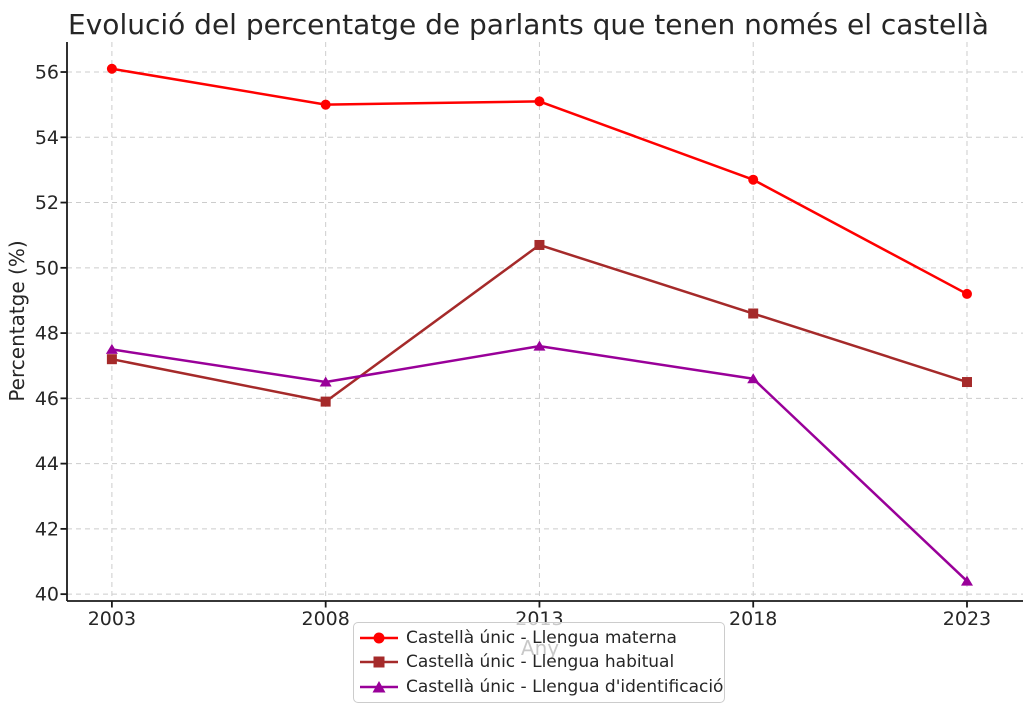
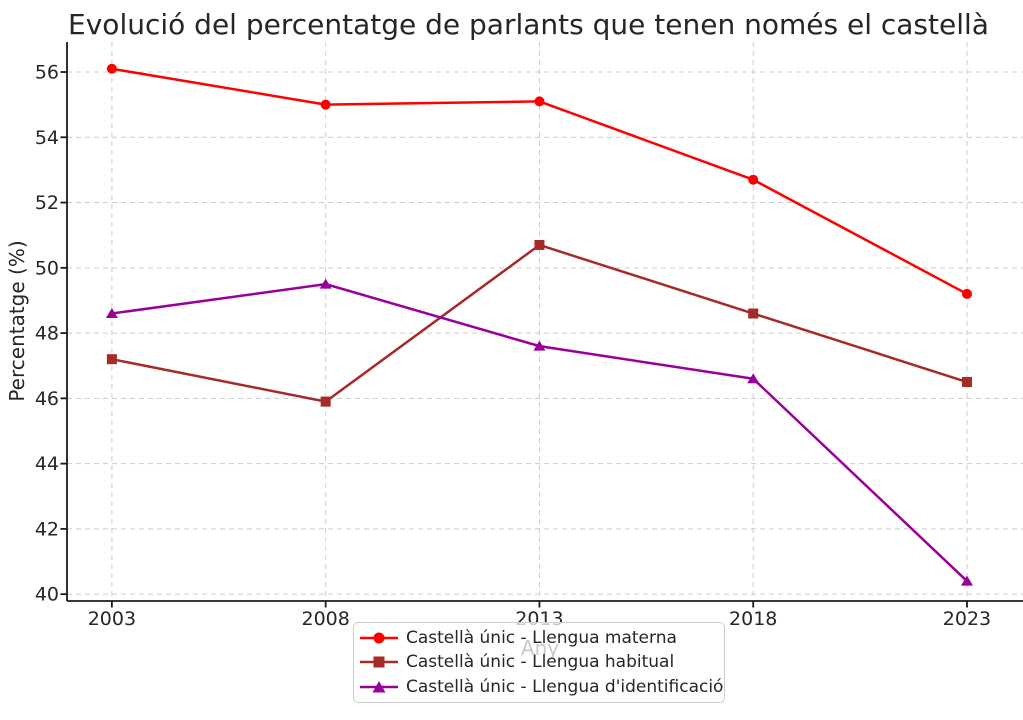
Castellà únic - Llengua d'identificació/2003: 47.5 -> 48.6
Castellà únic - Llengua d'identificació/2008: 46.5 -> 49.5
